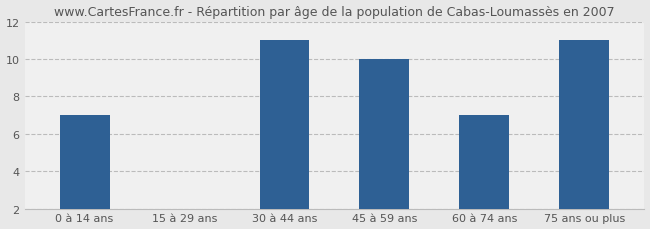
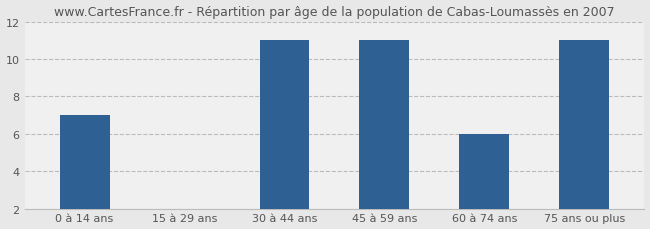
45 à 59 ans: 10 -> 11
60 à 74 ans: 7 -> 6
